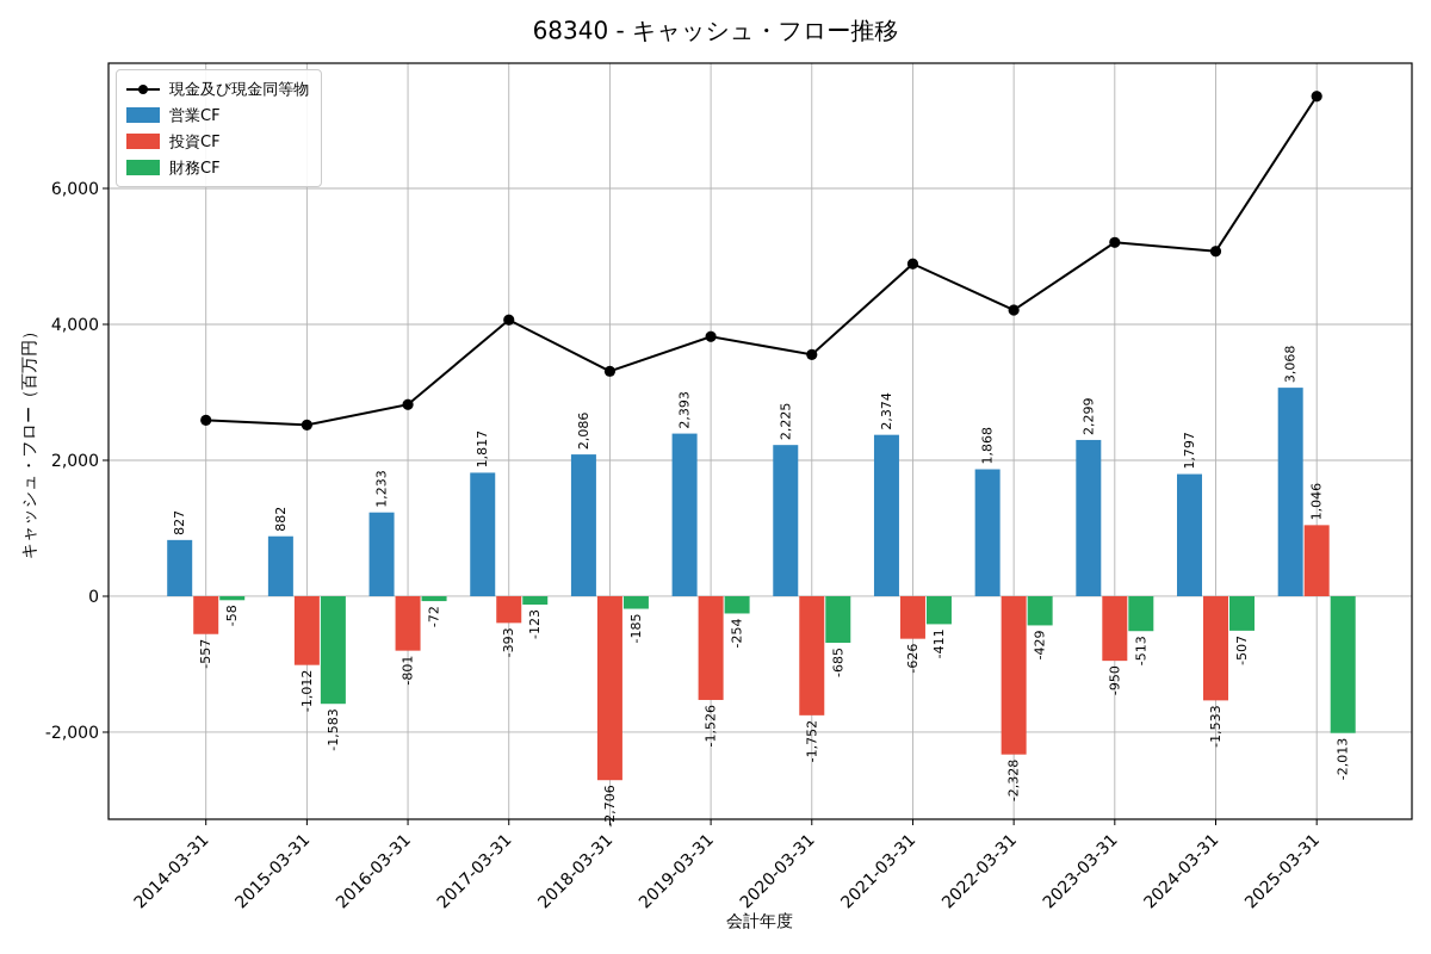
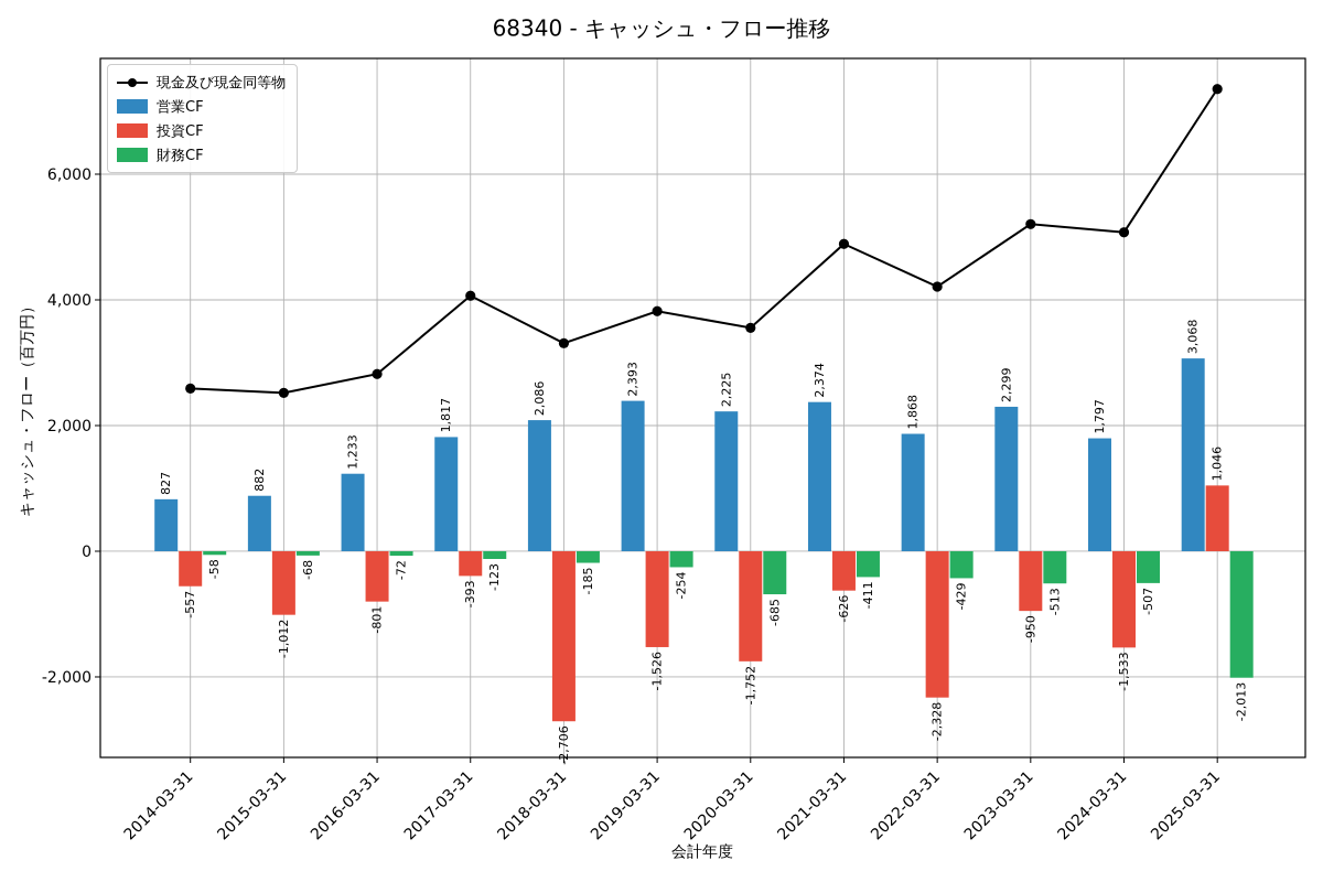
財務CF/2015-03-31: -1,583 -> -68
